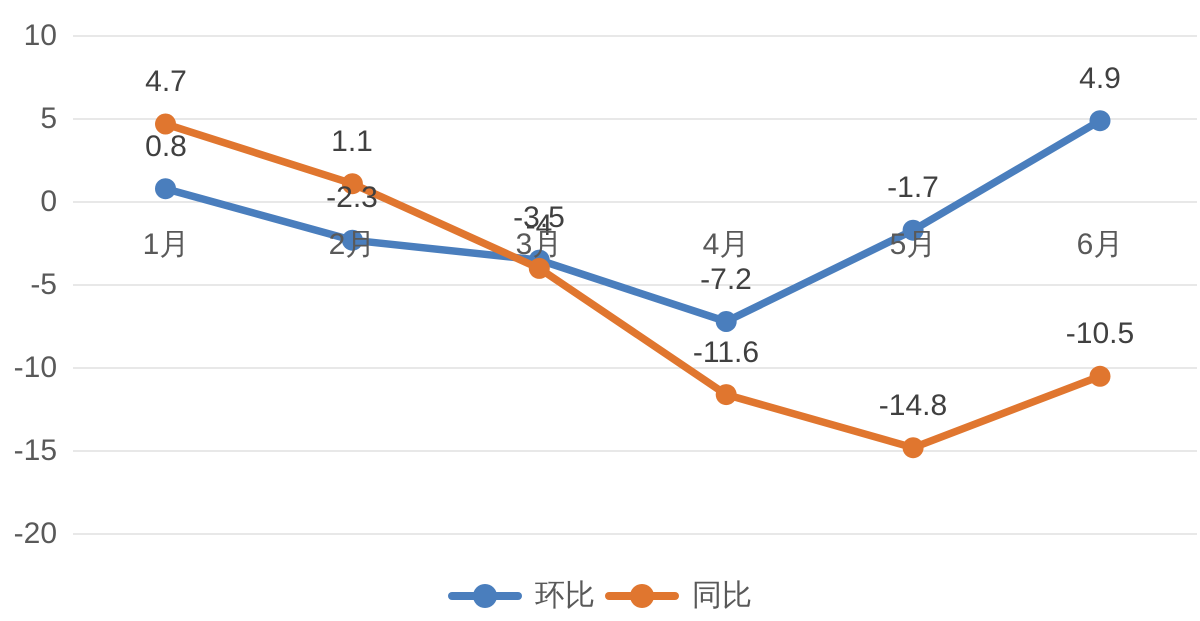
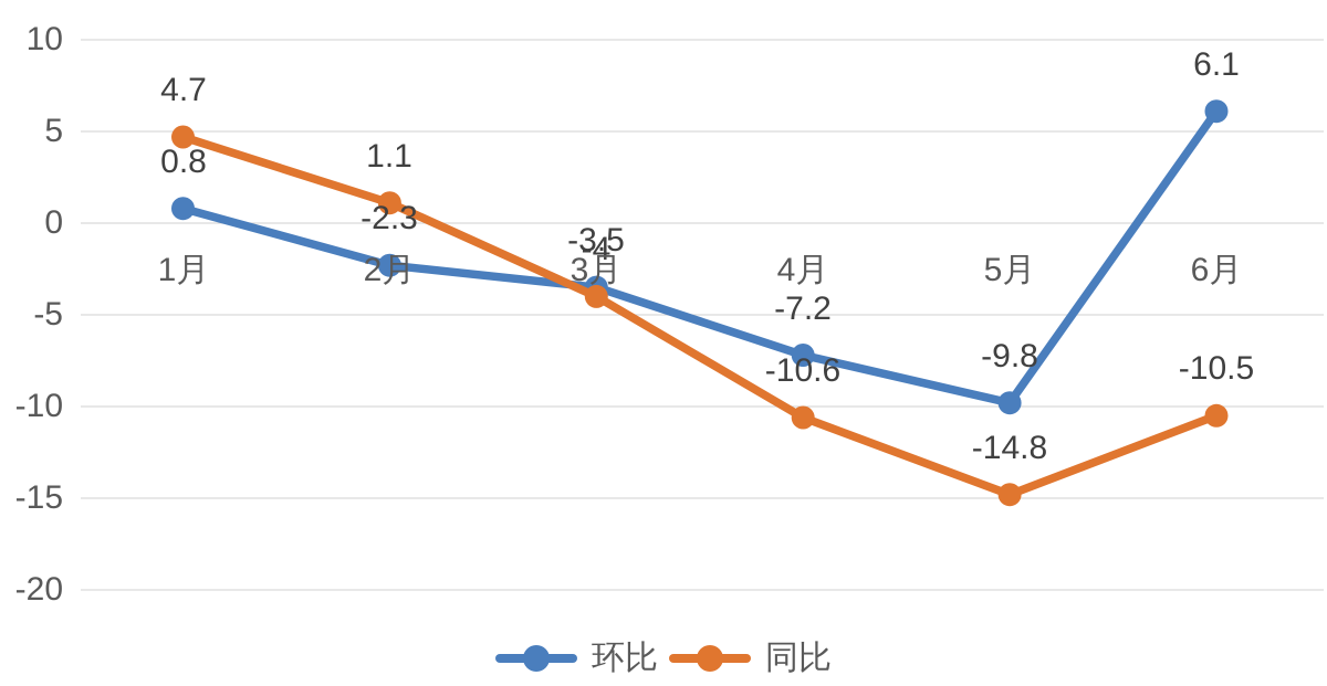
同比/4月: -11.6 -> -10.6
环比/5月: -1.7 -> -9.8
环比/6月: 4.9 -> 6.1
